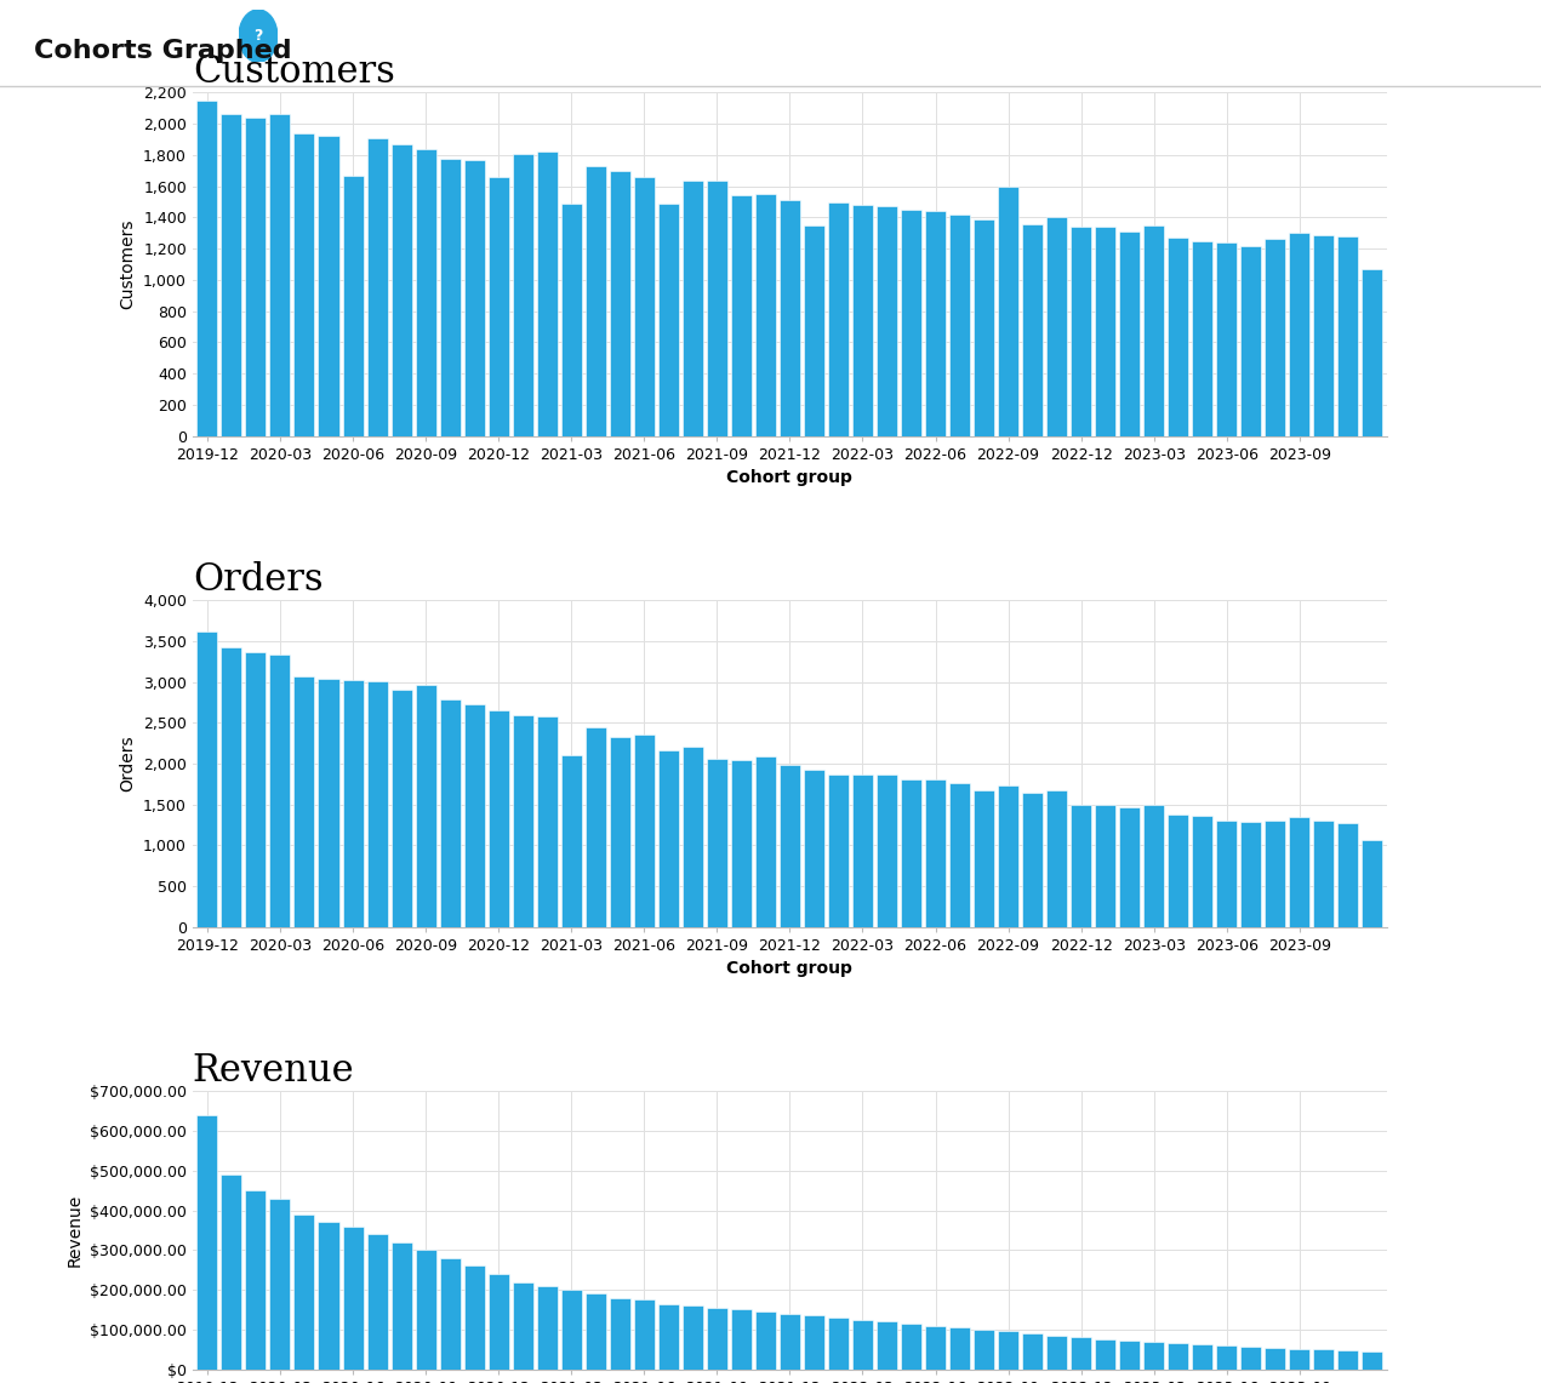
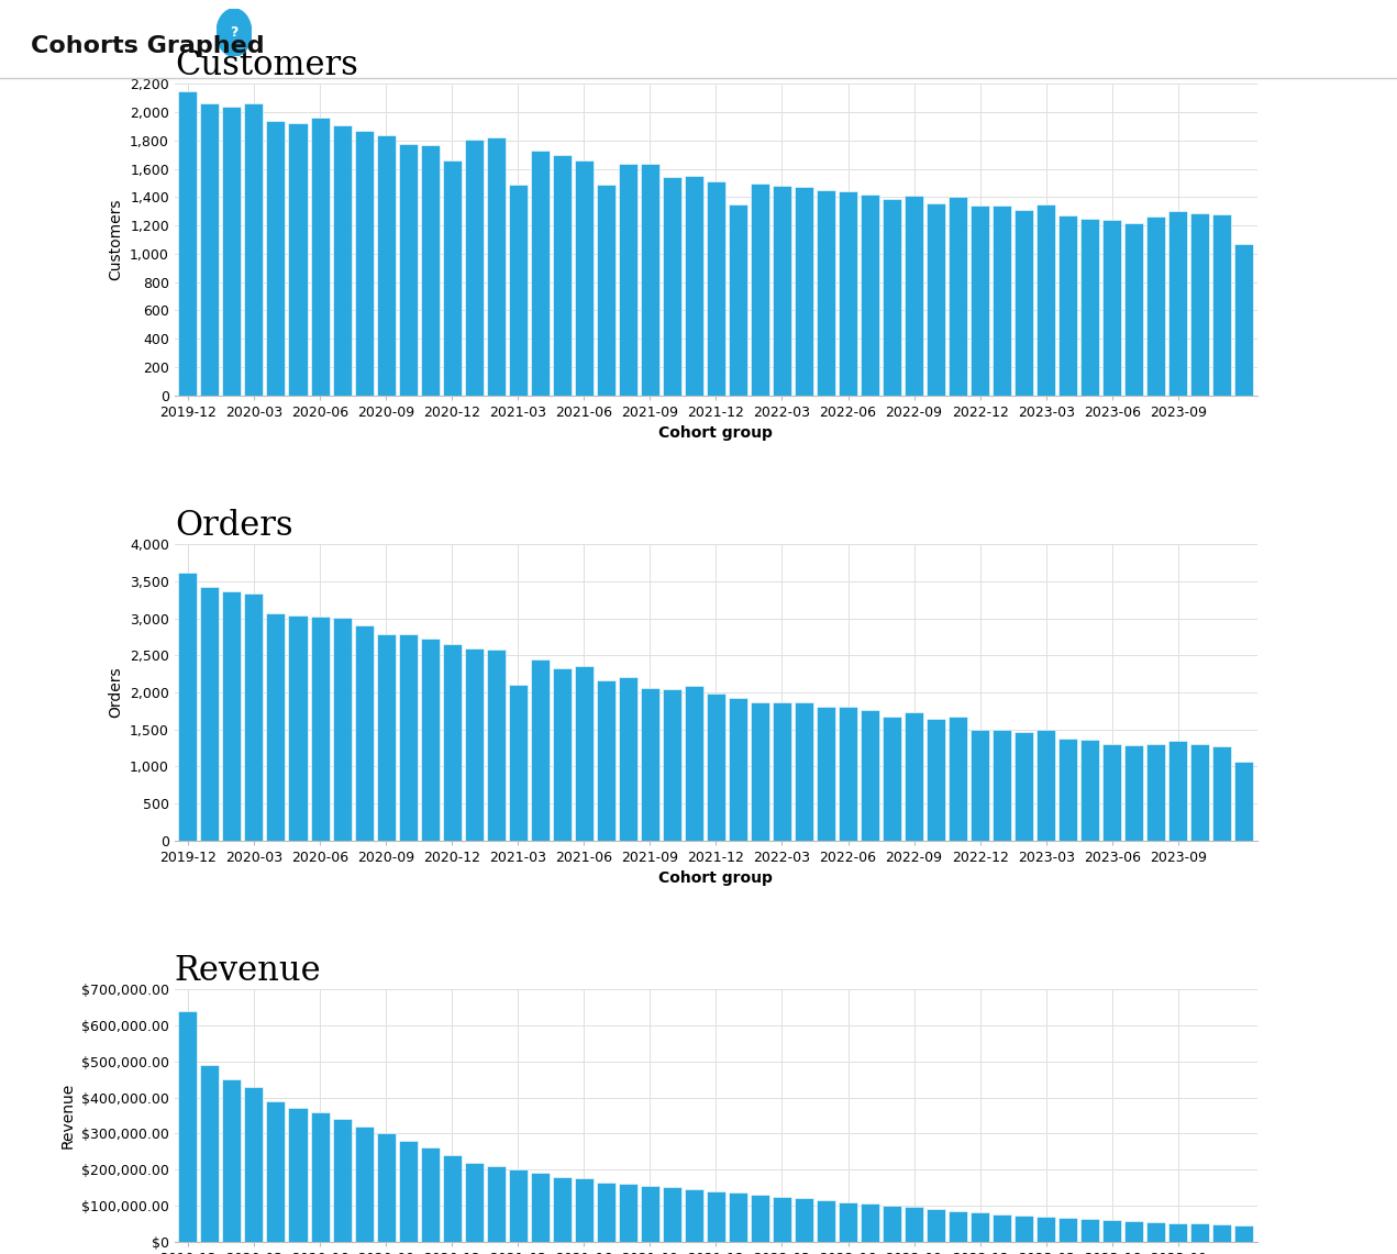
Customers/2020-06: 1,670 -> 1,960
Customers/2022-09: 1,600 -> 1,410
Orders/2020-09: 2,960 -> 2,790
